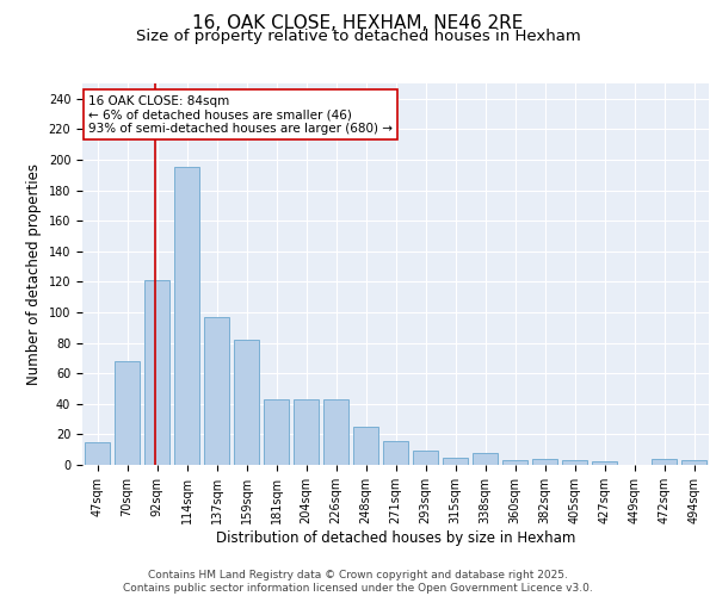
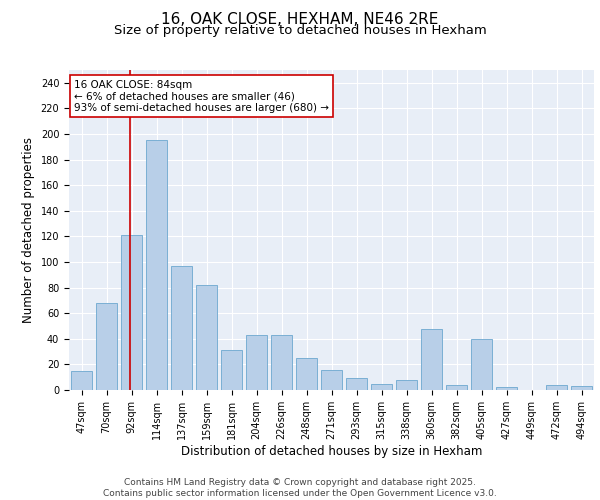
181sqm: 43 -> 31
360sqm: 3 -> 48
405sqm: 3 -> 40
